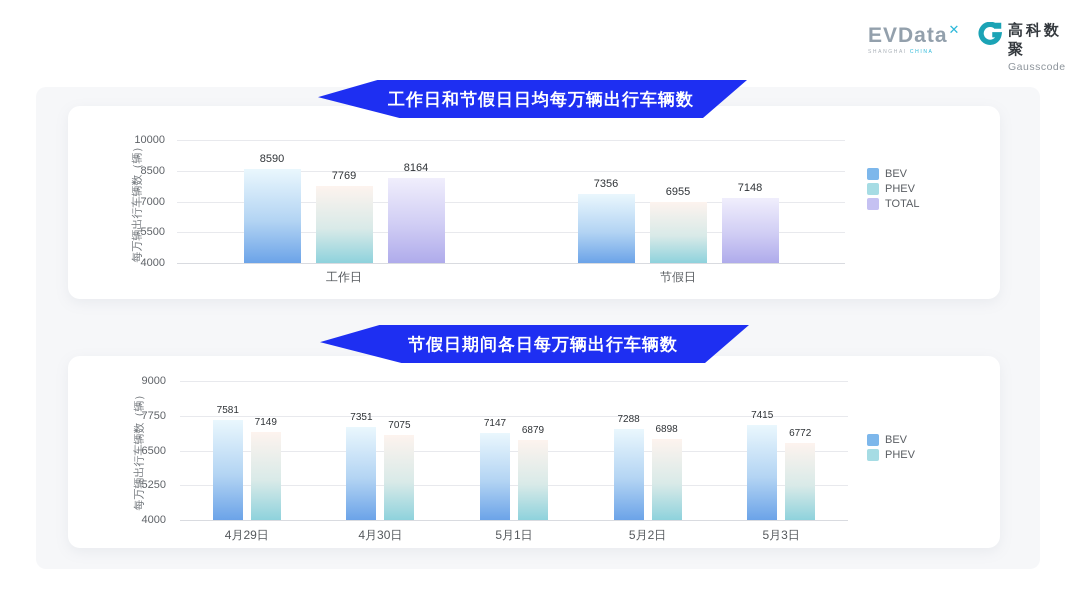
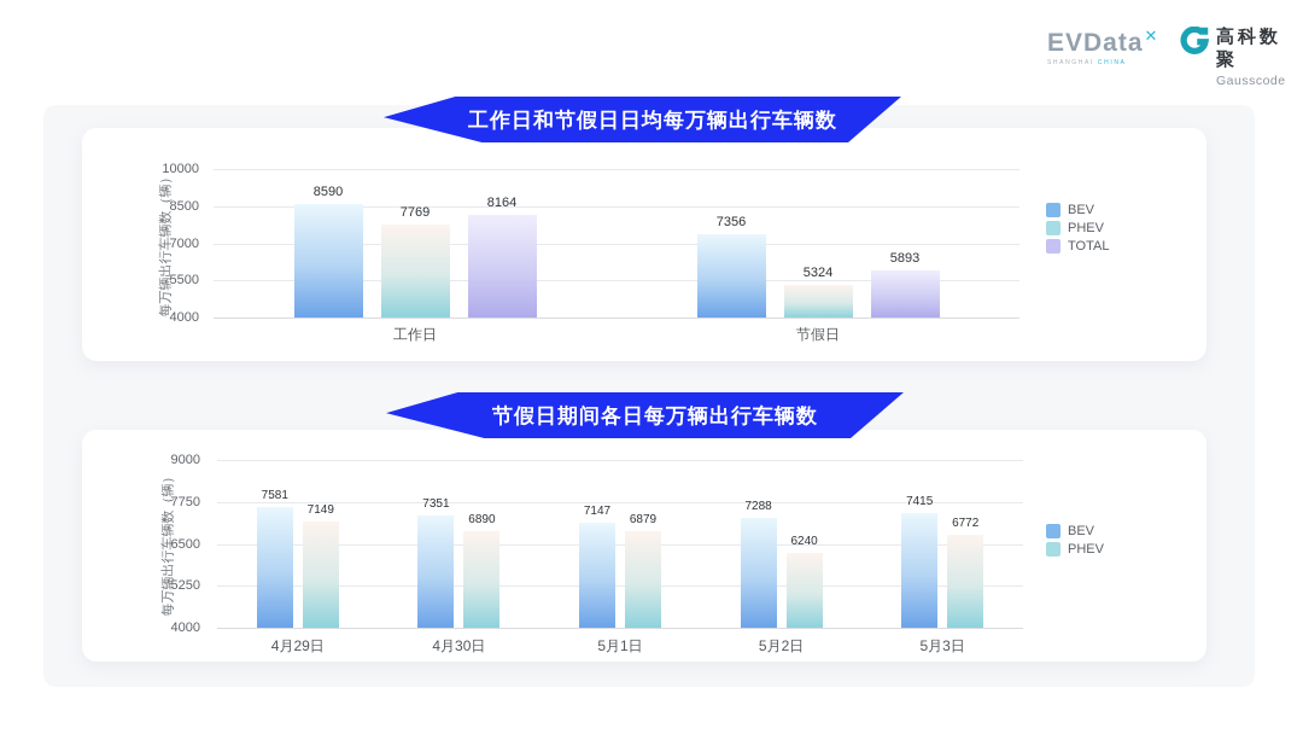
工作日和节假日日均每万辆出行车辆数/PHEV/节假日: 6955 -> 5324
工作日和节假日日均每万辆出行车辆数/TOTAL/节假日: 7148 -> 5893
节假日期间各日每万辆出行车辆数/PHEV/4月30日: 7075 -> 6890
节假日期间各日每万辆出行车辆数/PHEV/5月2日: 6898 -> 6240
